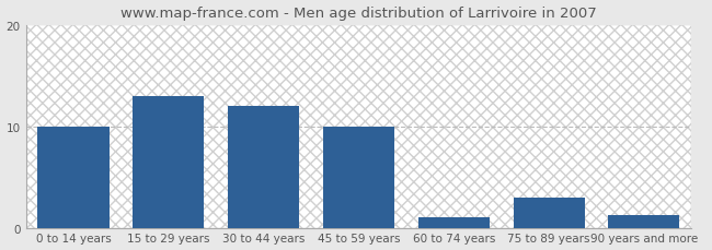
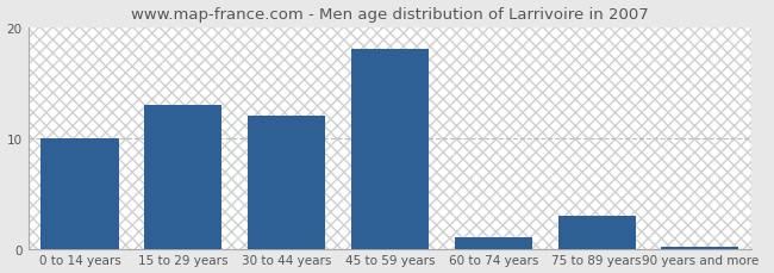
45 to 59 years: 10.0 -> 18.0
90 years and more: 1.2 -> 0.2
